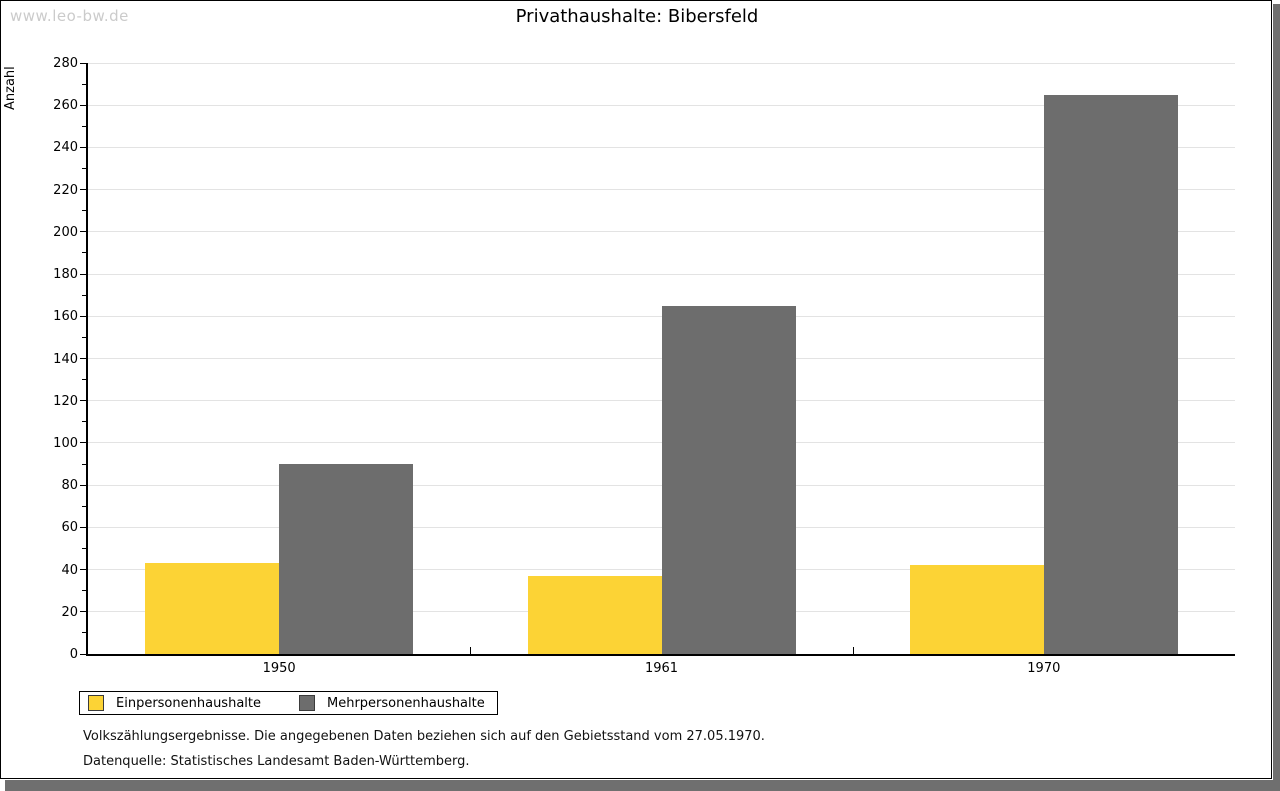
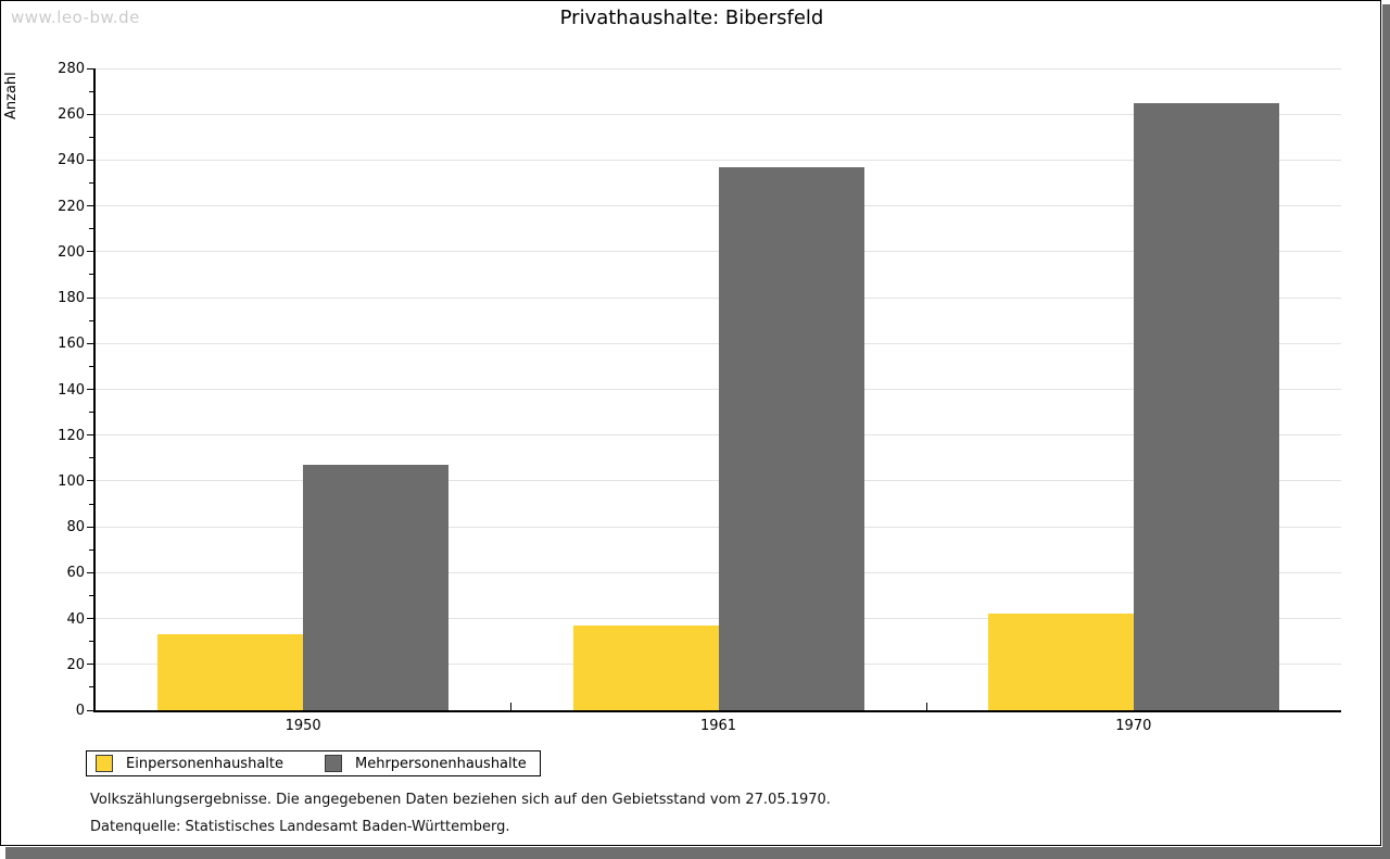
Einpersonenhaushalte/1950: 43 -> 33
Mehrpersonenhaushalte/1950: 90 -> 107
Mehrpersonenhaushalte/1961: 165 -> 237
